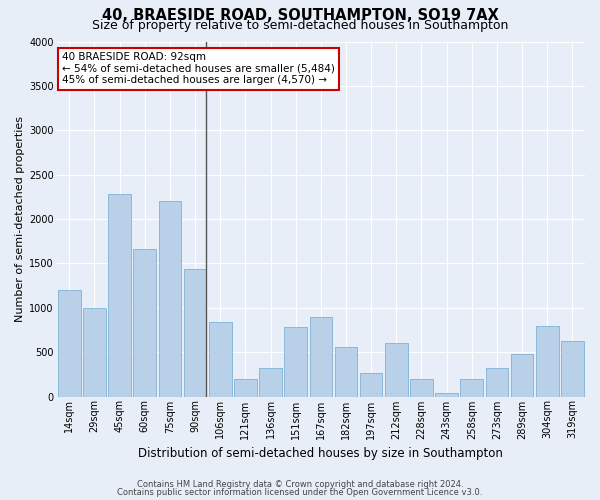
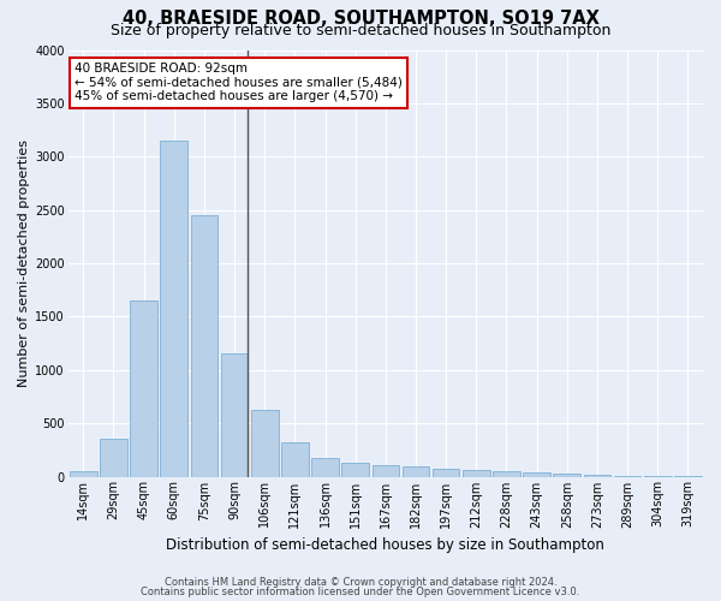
14sqm: 1200 -> 50
29sqm: 1000 -> 350
45sqm: 2280 -> 1650
60sqm: 1660 -> 3150
75sqm: 2200 -> 2450
90sqm: 1440 -> 1150
106sqm: 840 -> 620
121sqm: 200 -> 320
136sqm: 320 -> 180
151sqm: 780 -> 130
167sqm: 900 -> 110
182sqm: 560 -> 100
197sqm: 260 -> 70
212sqm: 600 -> 60
228sqm: 200 -> 60
258sqm: 200 -> 30
273sqm: 320 -> 20
289sqm: 480 -> 10
304sqm: 800 -> 0
319sqm: 620 -> 0
